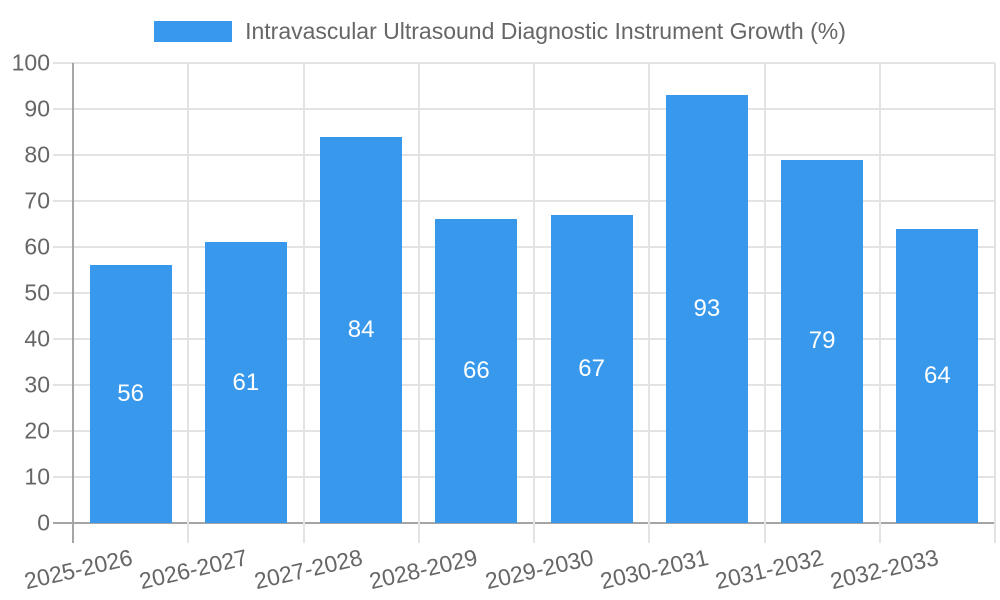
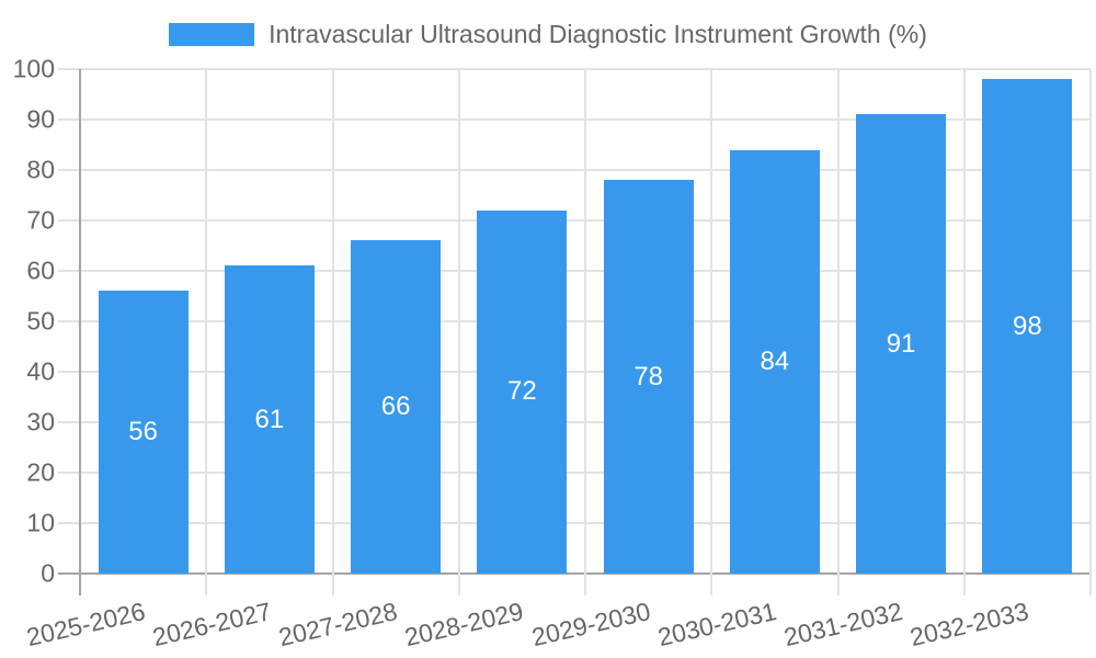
2027-2028: 84 -> 66
2028-2029: 66 -> 72
2029-2030: 67 -> 78
2030-2031: 93 -> 84
2031-2032: 79 -> 91
2032-2033: 64 -> 98
